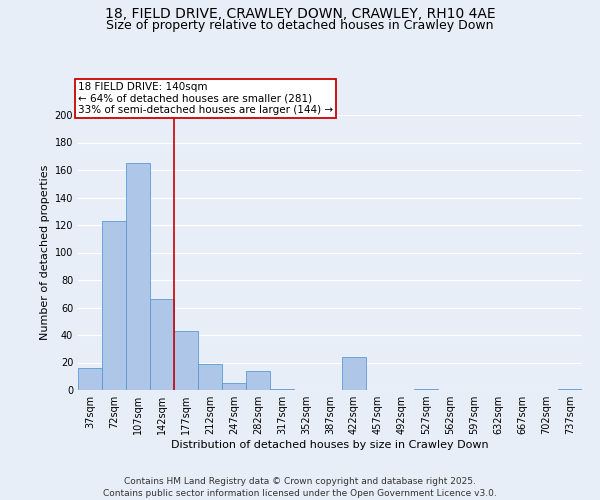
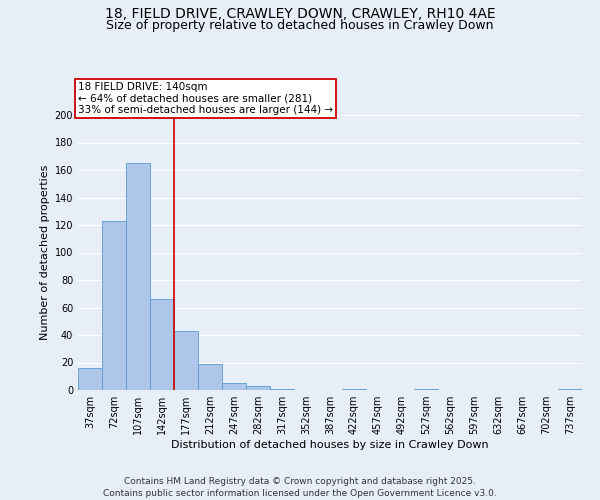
282sqm: 14 -> 3
422sqm: 24 -> 1
